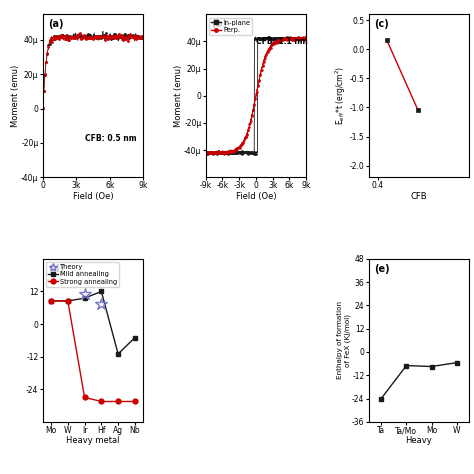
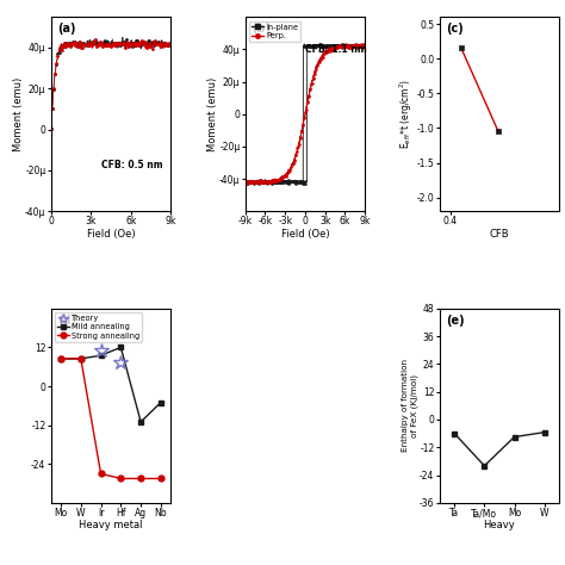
Ta: -24 -> -6
Ta/Mo: -7 -> -20
